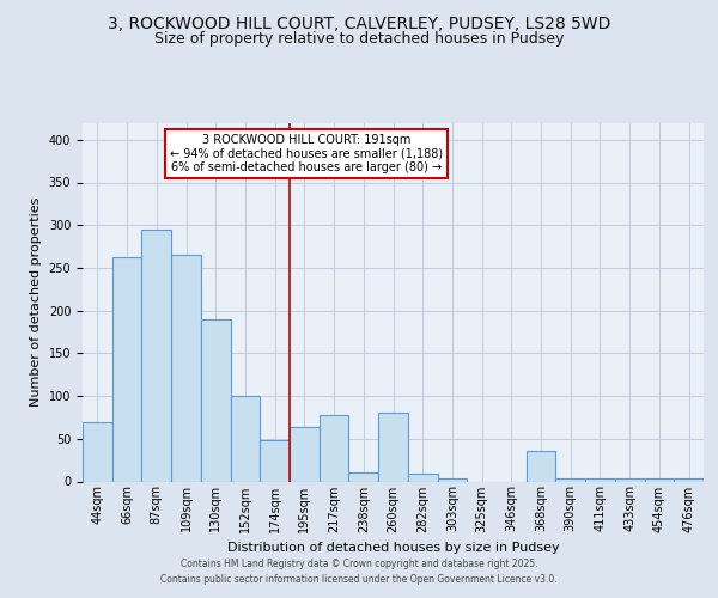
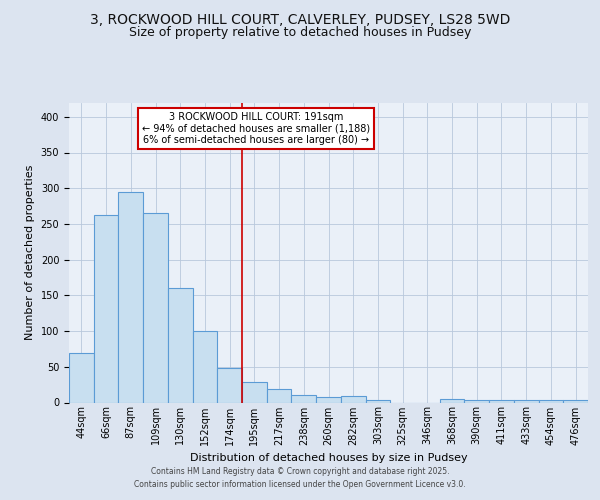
130sqm: 190 -> 160
195sqm: 64 -> 29
217sqm: 78 -> 19
260sqm: 80 -> 8
368sqm: 36 -> 5
